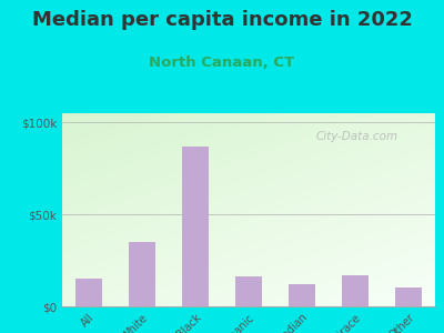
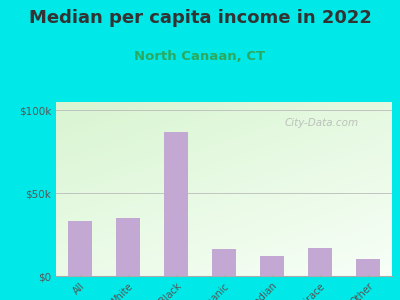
All: $15k -> $33k
